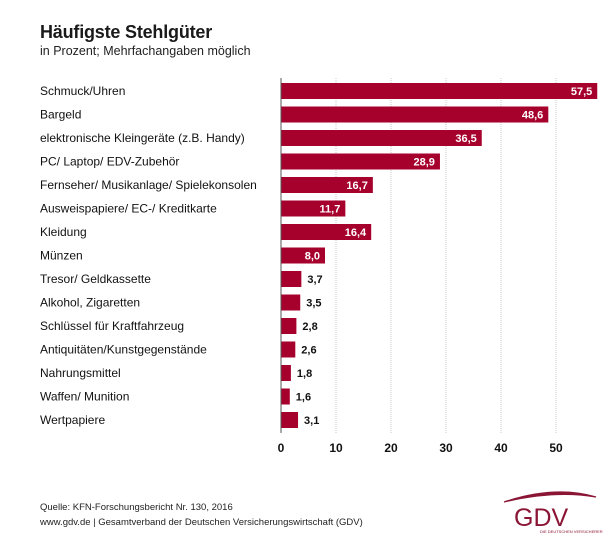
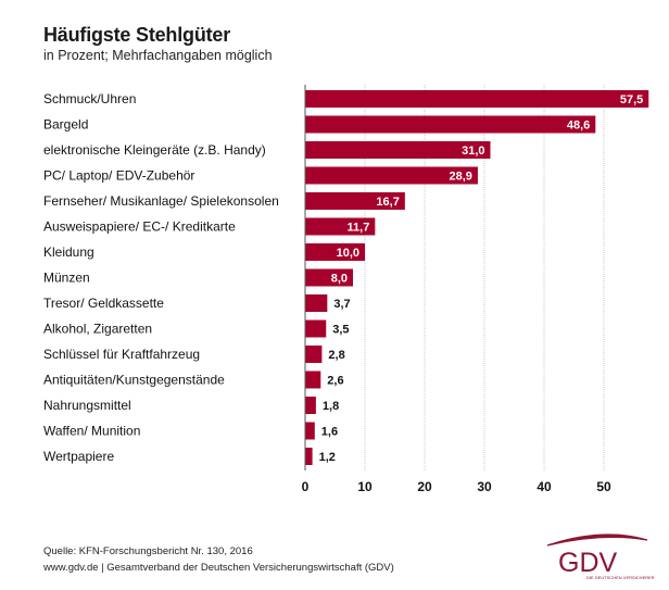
elektronische Kleingeräte (z.B. Handy): 36,5 -> 31,0
Kleidung: 16,4 -> 10,0
Wertpapiere: 3,1 -> 1,2
